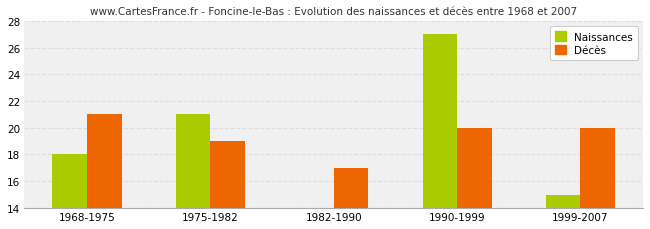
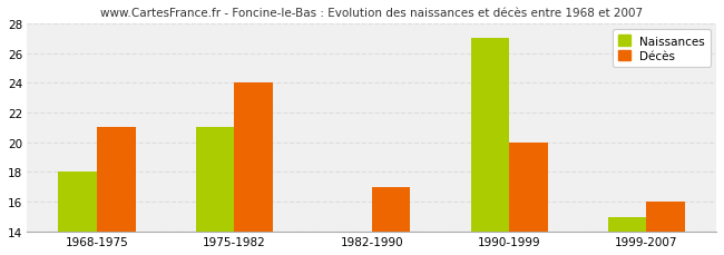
Décès/1975-1982: 19 -> 24
Décès/1999-2007: 20 -> 16
